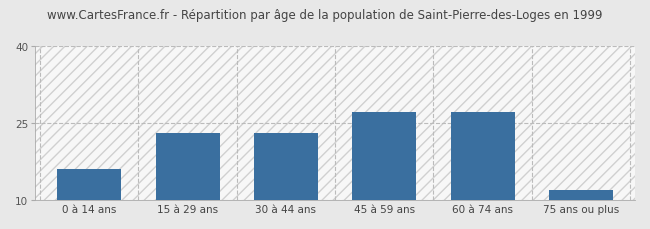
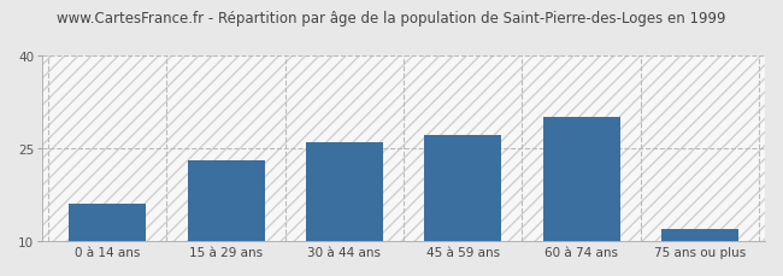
30 à 44 ans: 23 -> 26
60 à 74 ans: 27 -> 30
